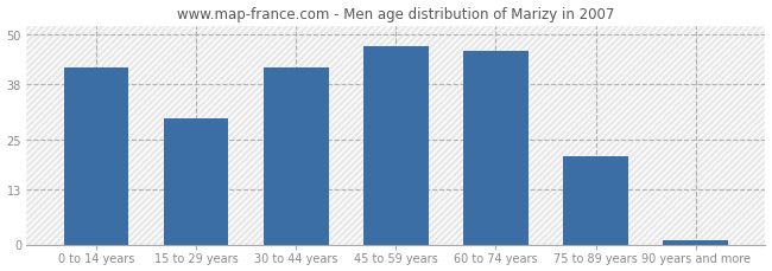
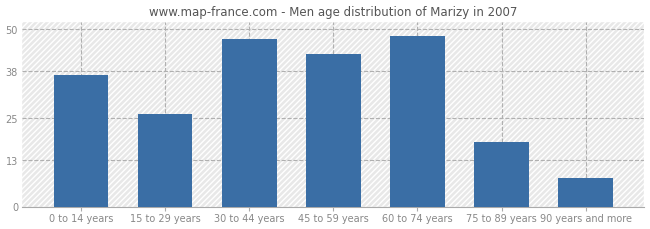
0 to 14 years: 42 -> 37
15 to 29 years: 30 -> 26
30 to 44 years: 42 -> 47
45 to 59 years: 47 -> 43
60 to 74 years: 46 -> 48
75 to 89 years: 21 -> 18
90 years and more: 1 -> 8
